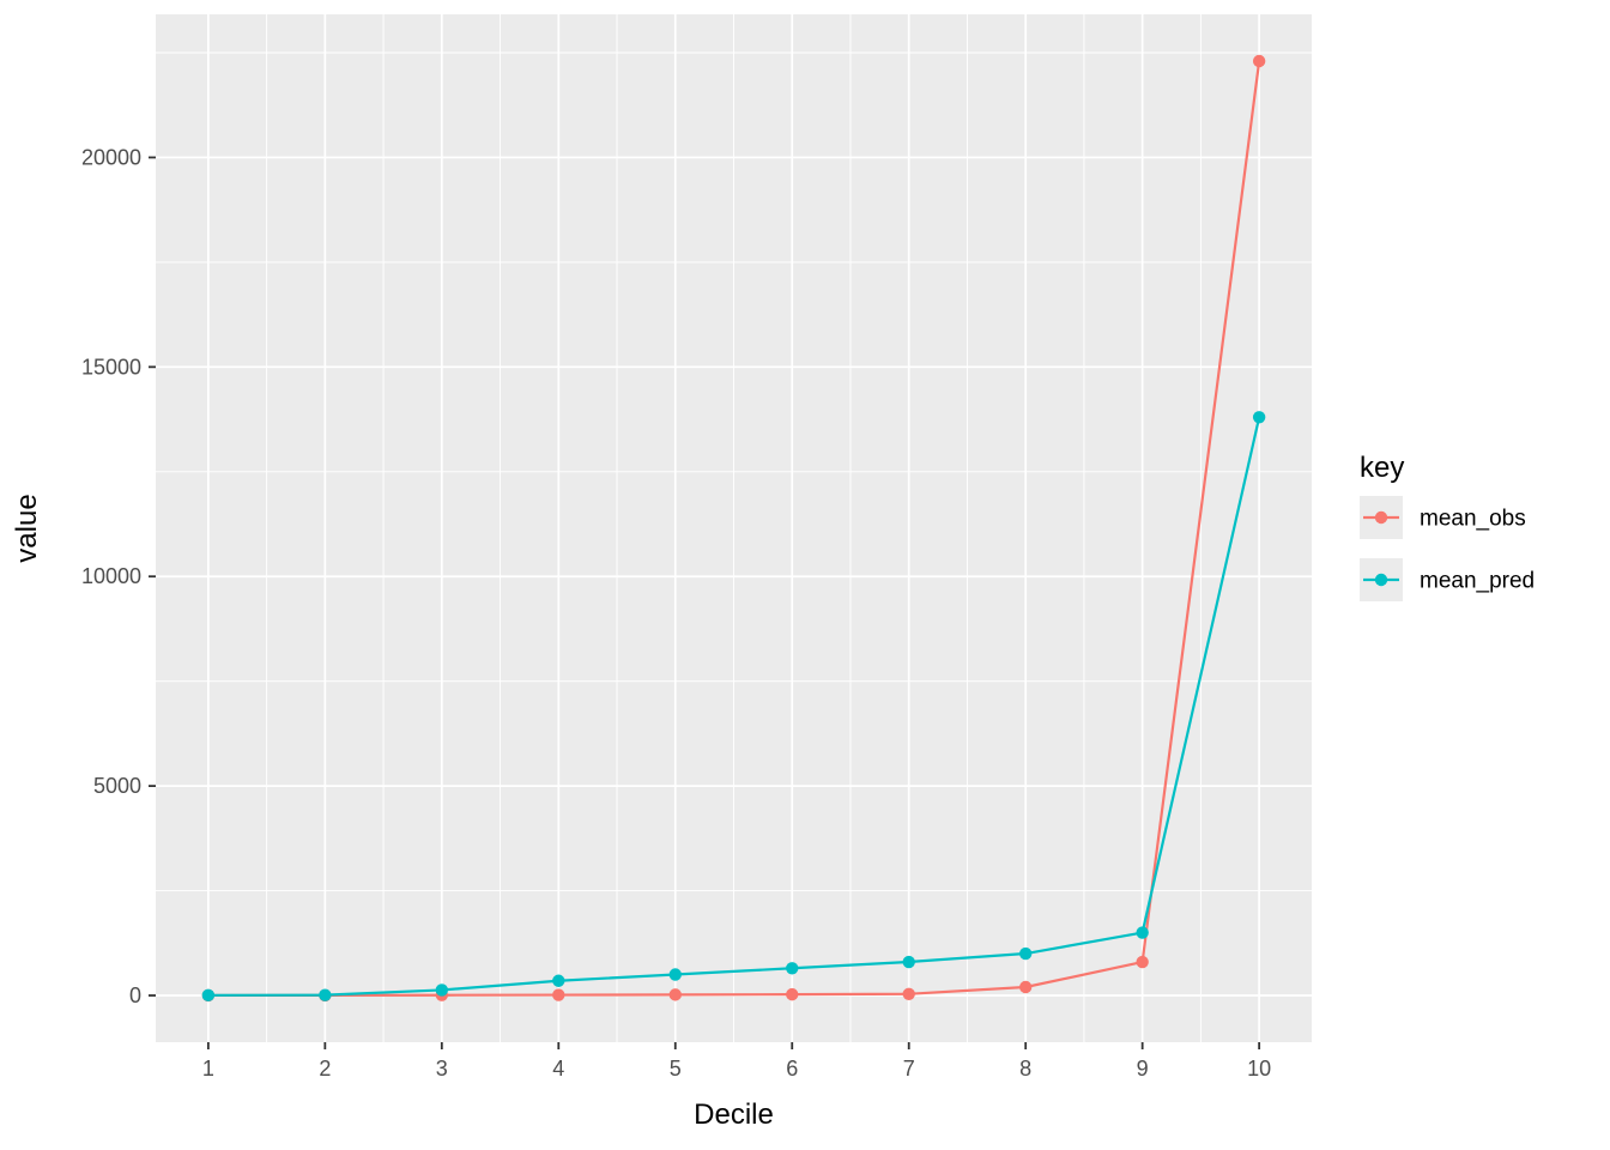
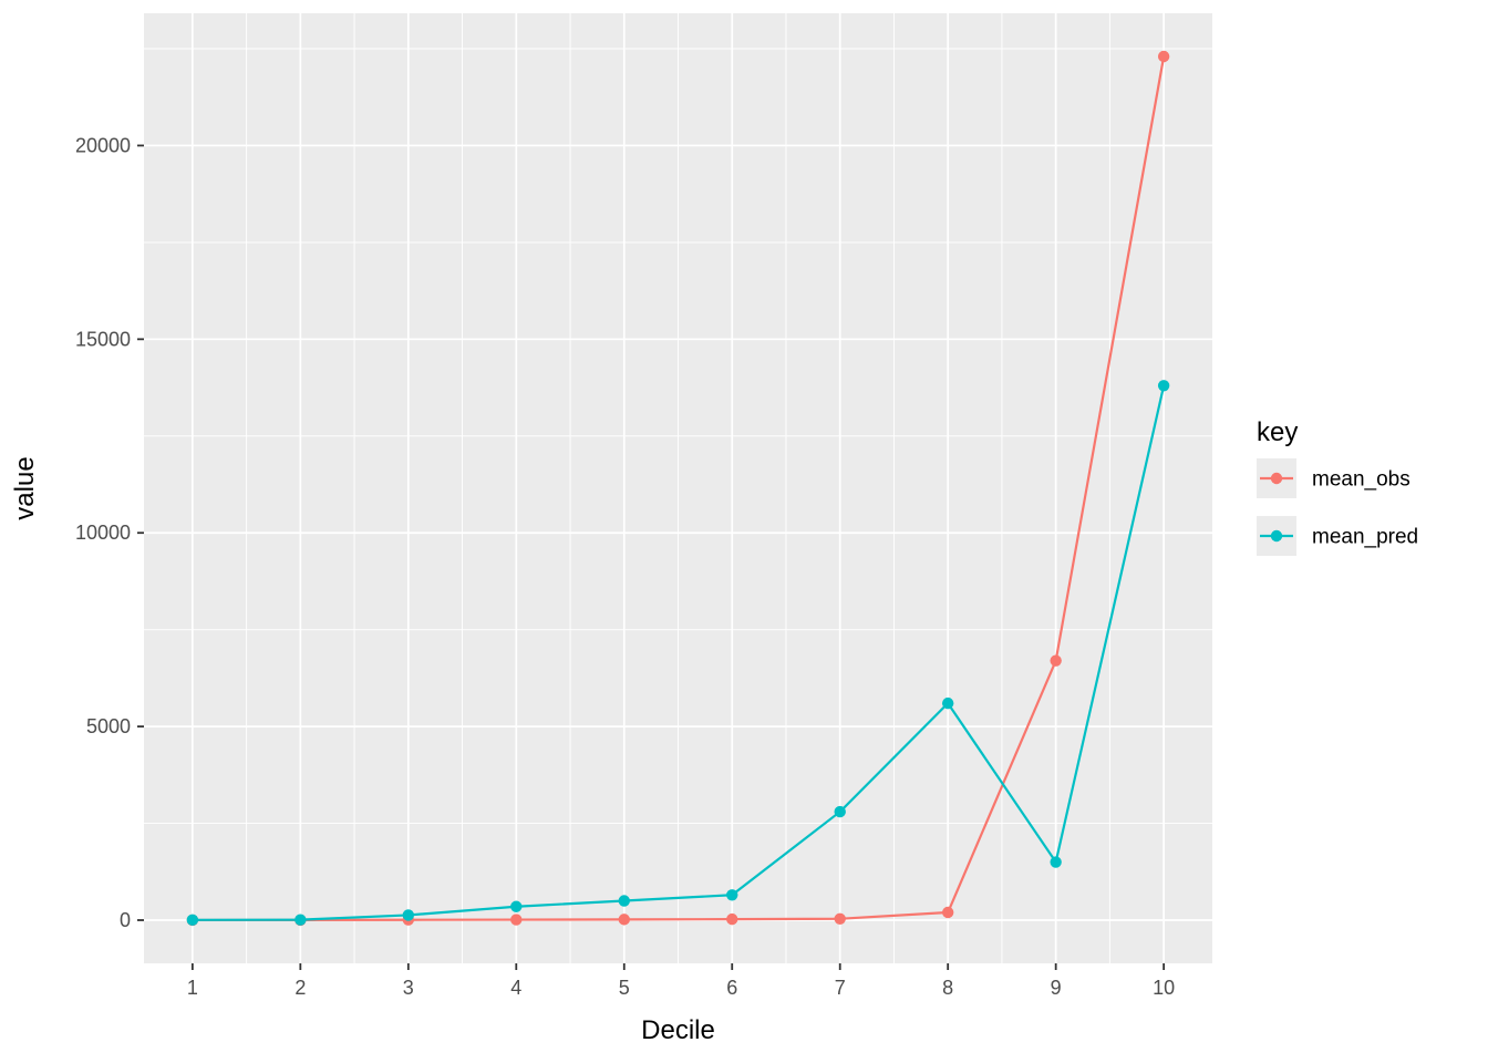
mean_pred/7: 800 -> 2800
mean_pred/8: 1000 -> 5600
mean_obs/9: 800 -> 6700
